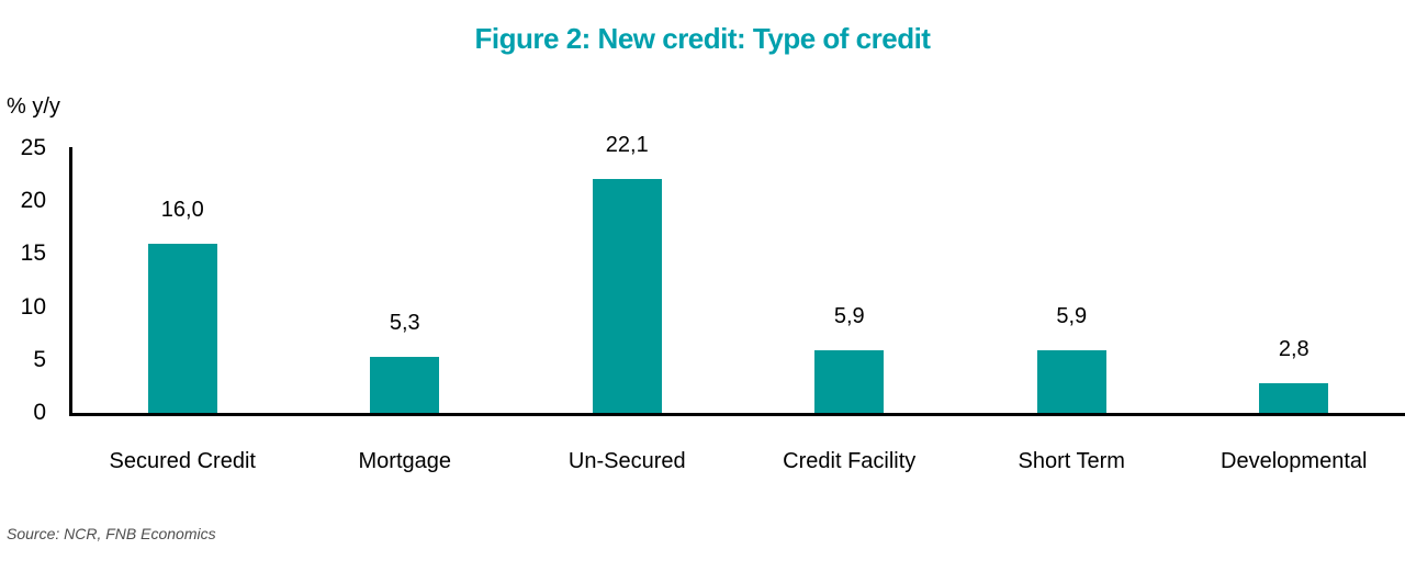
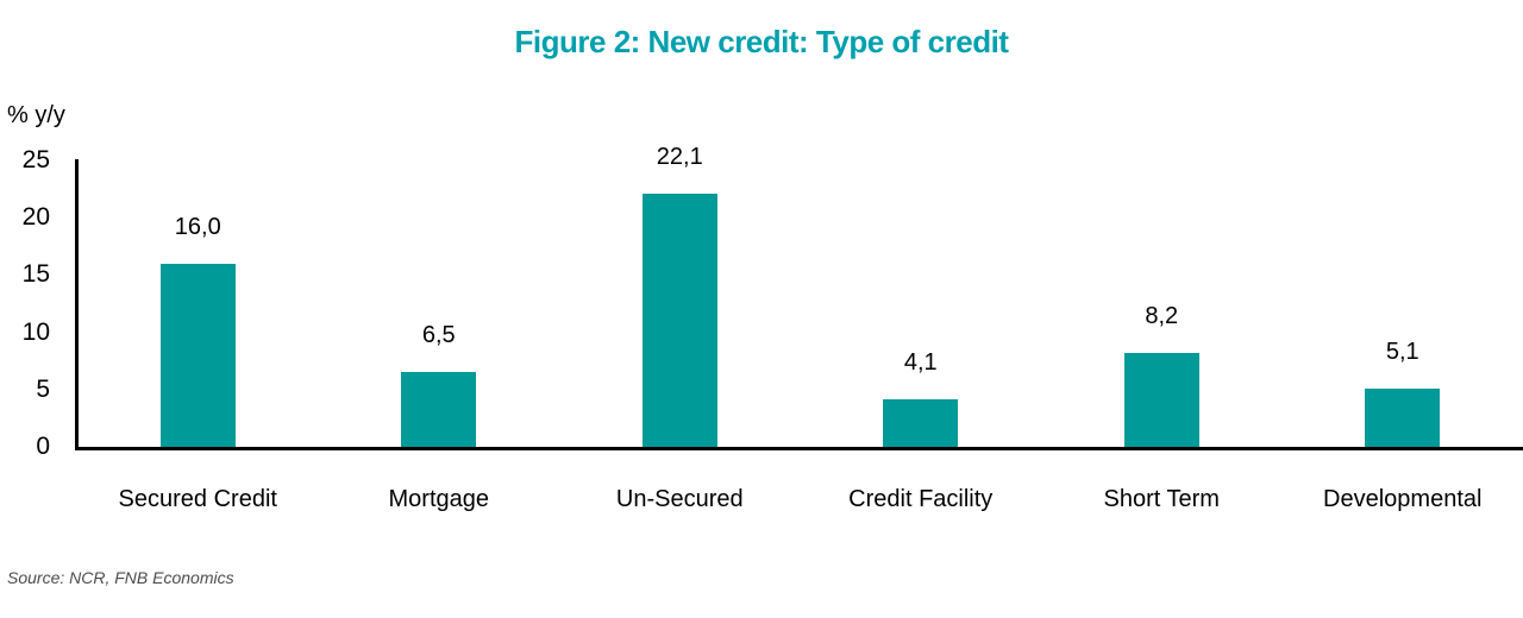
Mortgage: 5,3 -> 6,5
Credit Facility: 5,9 -> 4,1
Short Term: 5,9 -> 8,2
Developmental: 2,8 -> 5,1
